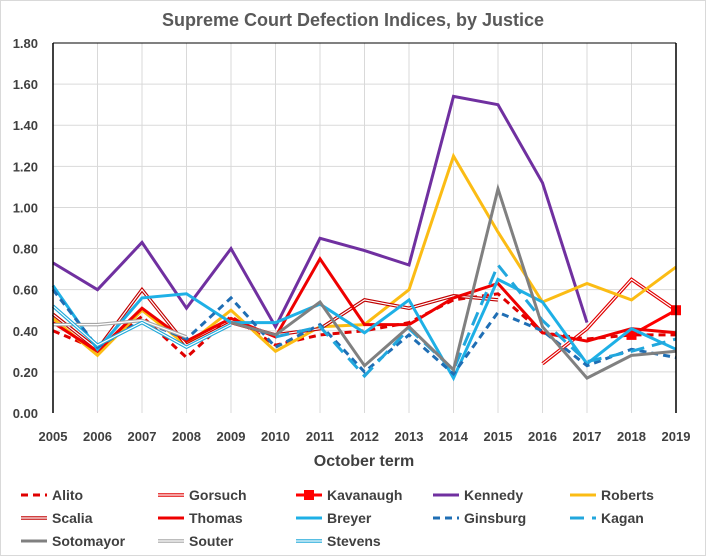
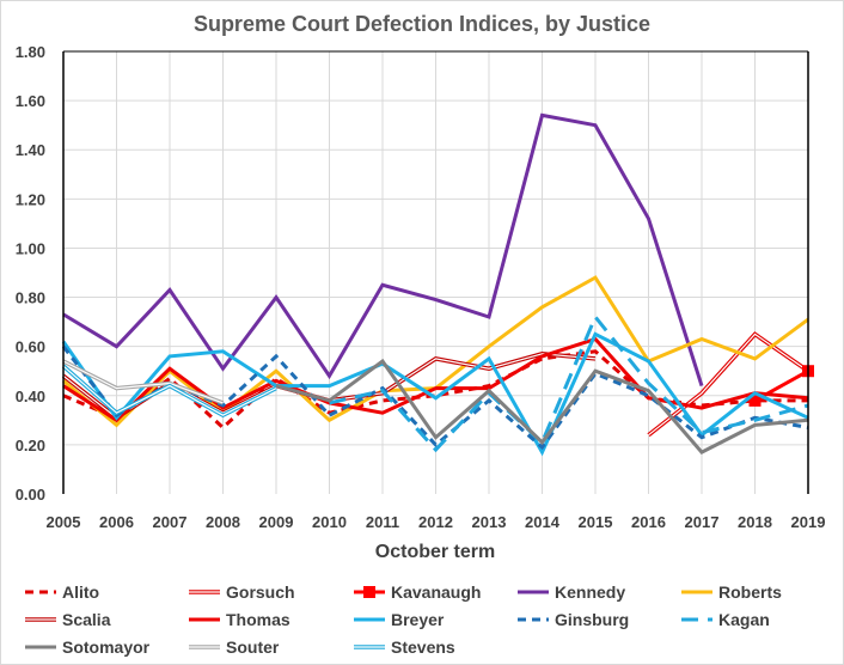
Souter/2005: 0.43 -> 0.54
Scalia/2007: 0.60 -> 0.45
Kennedy/2010: 0.42 -> 0.48
Thomas/2011: 0.75 -> 0.33
Roberts/2014: 1.25 -> 0.76
Sotomayor/2015: 1.09 -> 0.50
